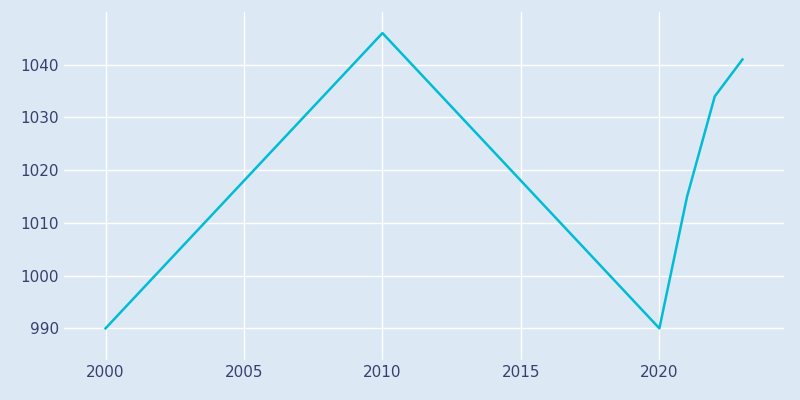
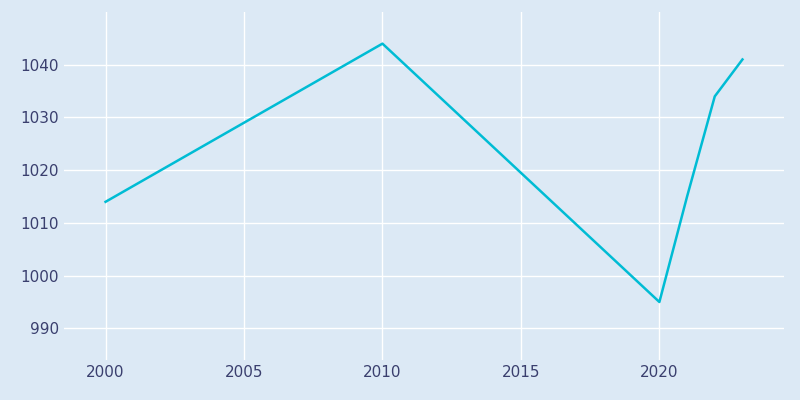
2000: 990 -> 1014
2010: 1046 -> 1044
2020: 990 -> 995
